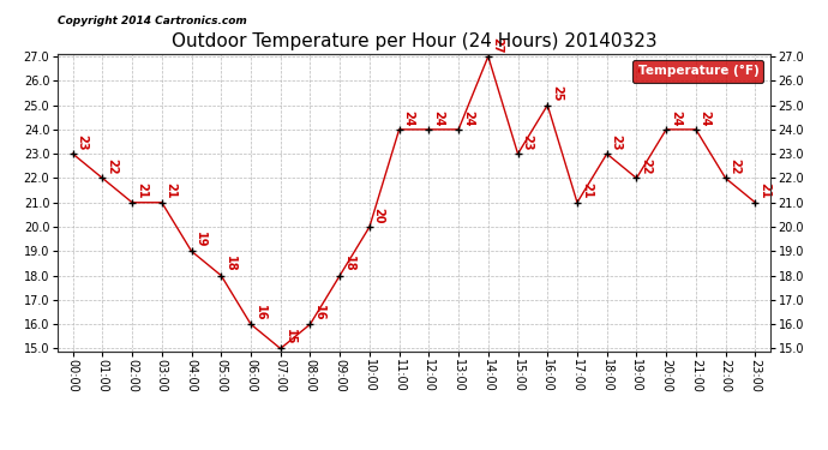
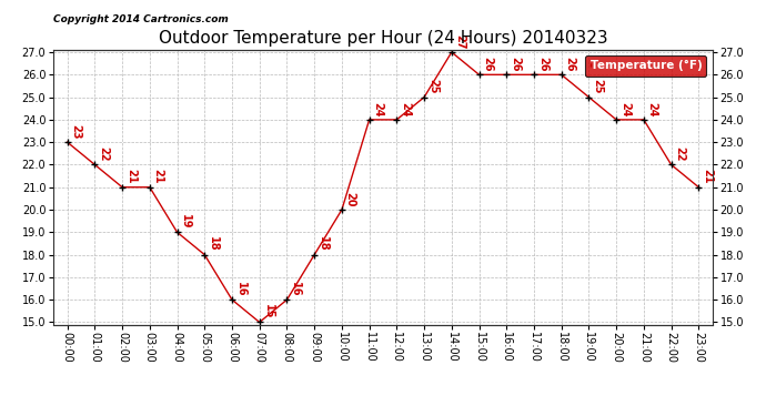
13:00: 24 -> 25
15:00: 23 -> 26
16:00: 25 -> 26
17:00: 21 -> 26
18:00: 23 -> 26
19:00: 22 -> 25
